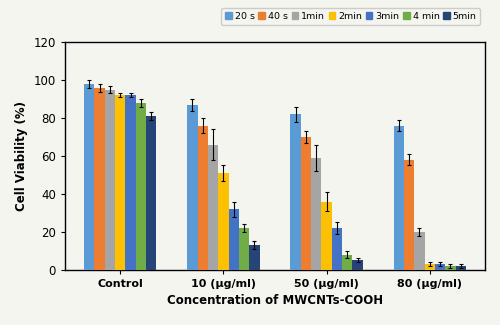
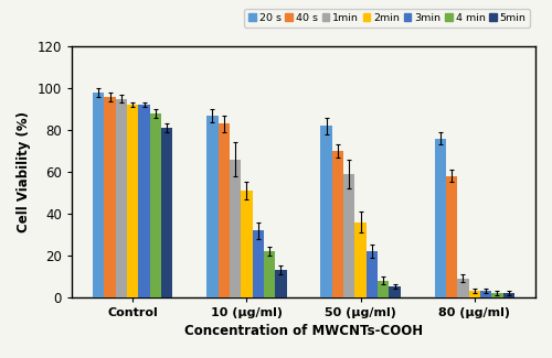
40 s/10 (μg/ml): 76 -> 83
1min/80 (μg/ml): 20 -> 9
